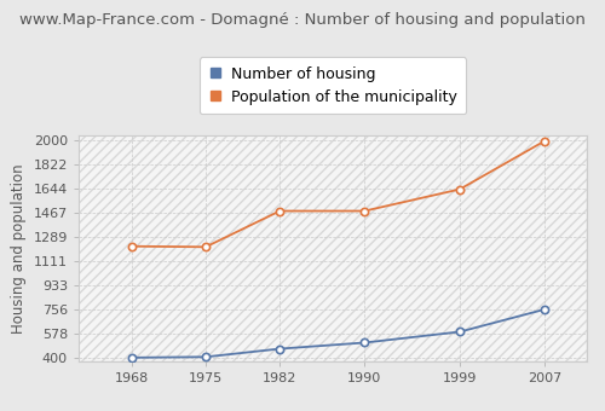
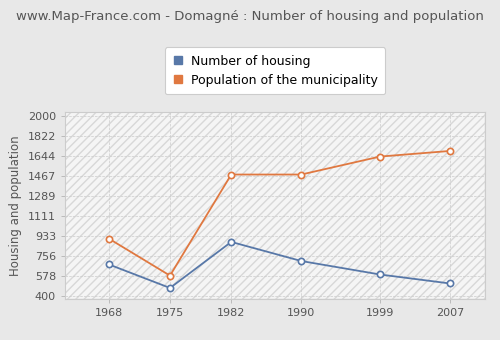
Number of housing/1968: 400 -> 680
Population of the municipality/1968: 1220 -> 910
Number of housing/1975: 400 -> 470
Population of the municipality/1975: 1220 -> 580
Number of housing/1982: 460 -> 880
Number of housing/1990: 510 -> 710
Number of housing/2007: 760 -> 510
Population of the municipality/2007: 2000 -> 1690
